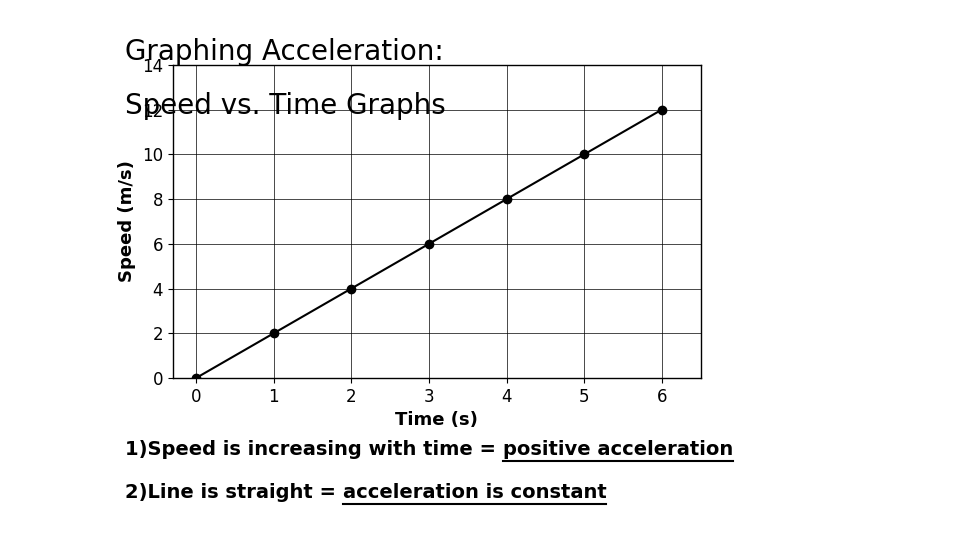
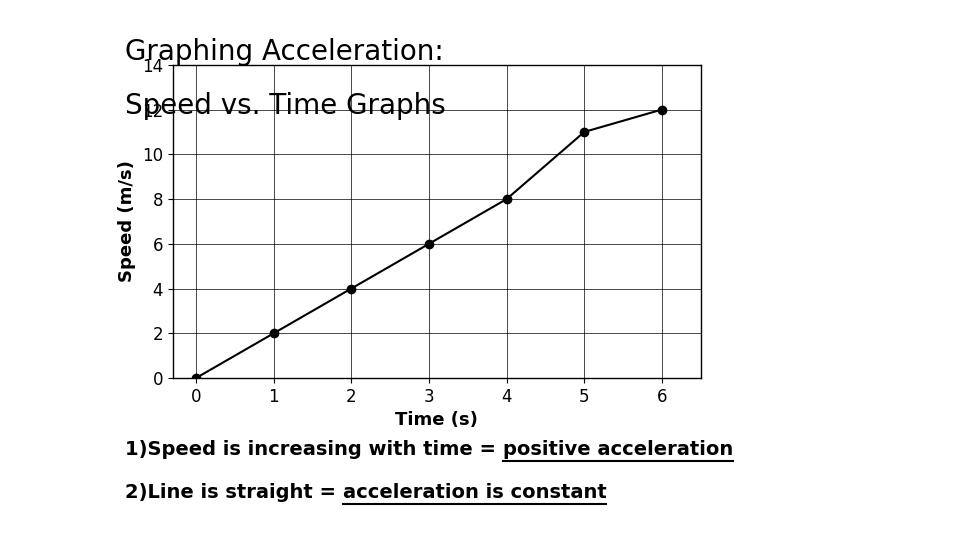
5: 10 -> 11
